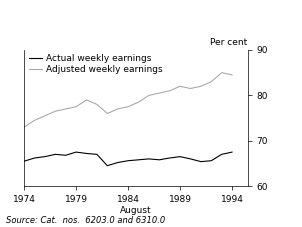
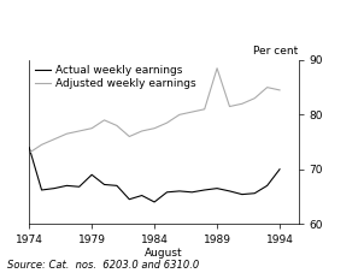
Actual weekly earnings/1974: 65.5 -> 74.0
Actual weekly earnings/1979: 67.5 -> 69.0
Actual weekly earnings/1984: 65.6 -> 64.0
Adjusted weekly earnings/1989: 82.0 -> 88.5
Actual weekly earnings/1994: 67.5 -> 70.0
